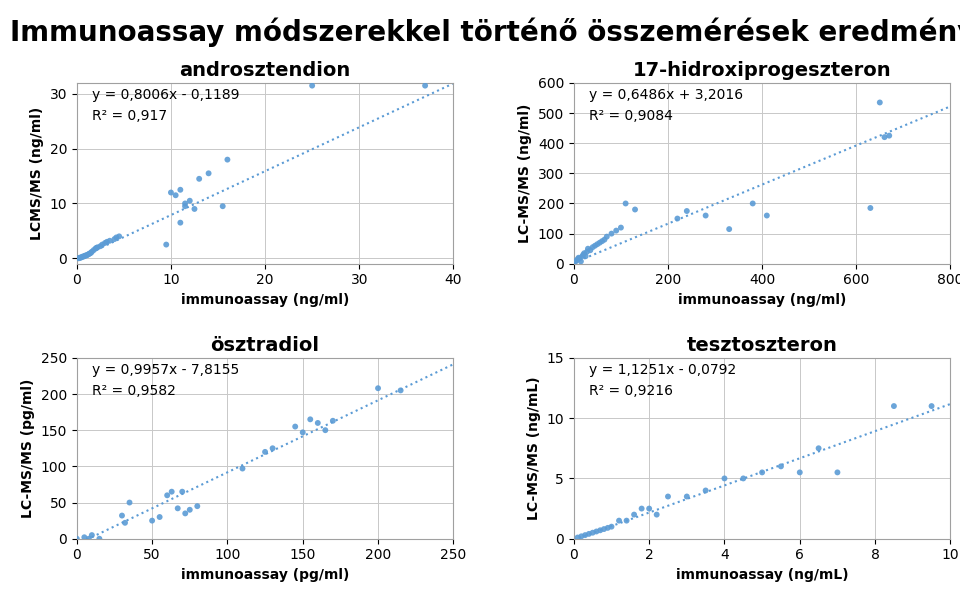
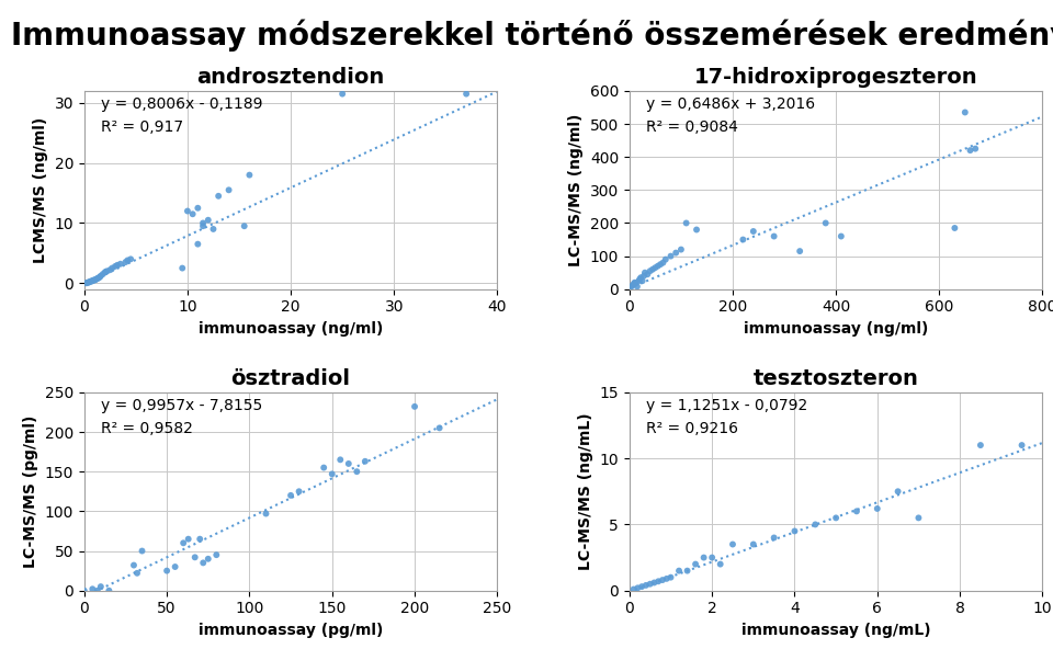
ösztradiol/200: 208 -> 232
tesztoszteron/4: 5.0 -> 4.5
tesztoszteron/6: 5.5 -> 6.2
